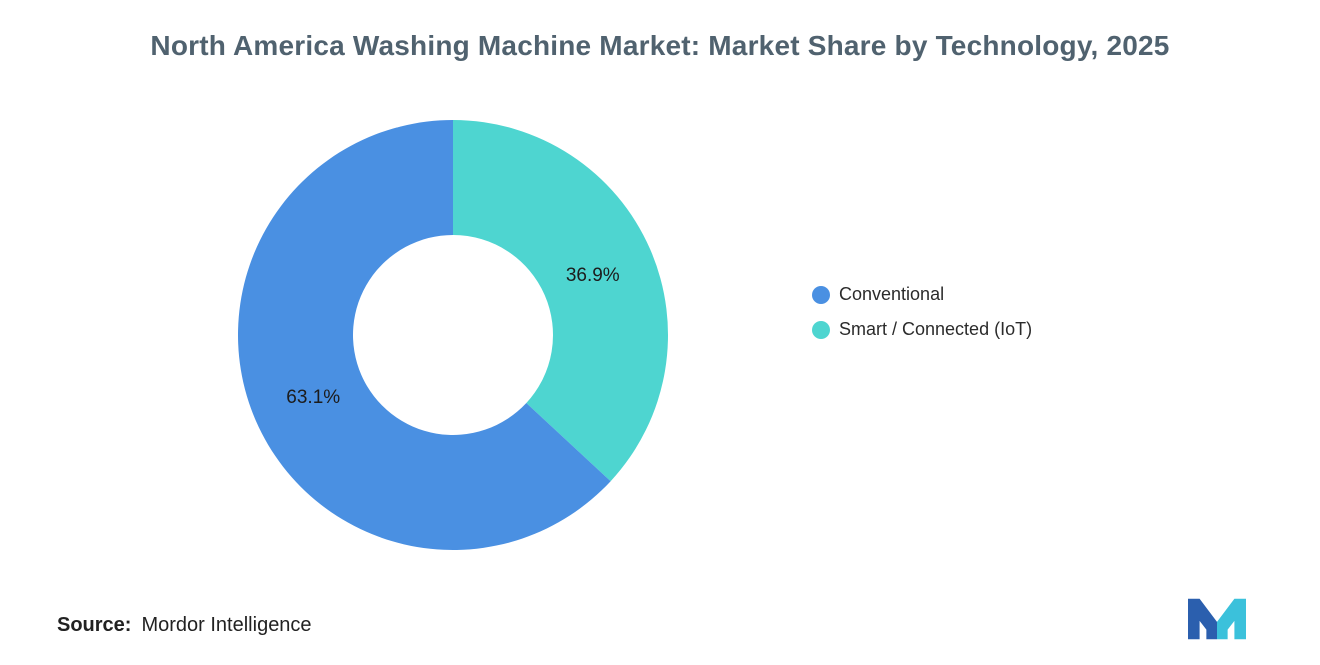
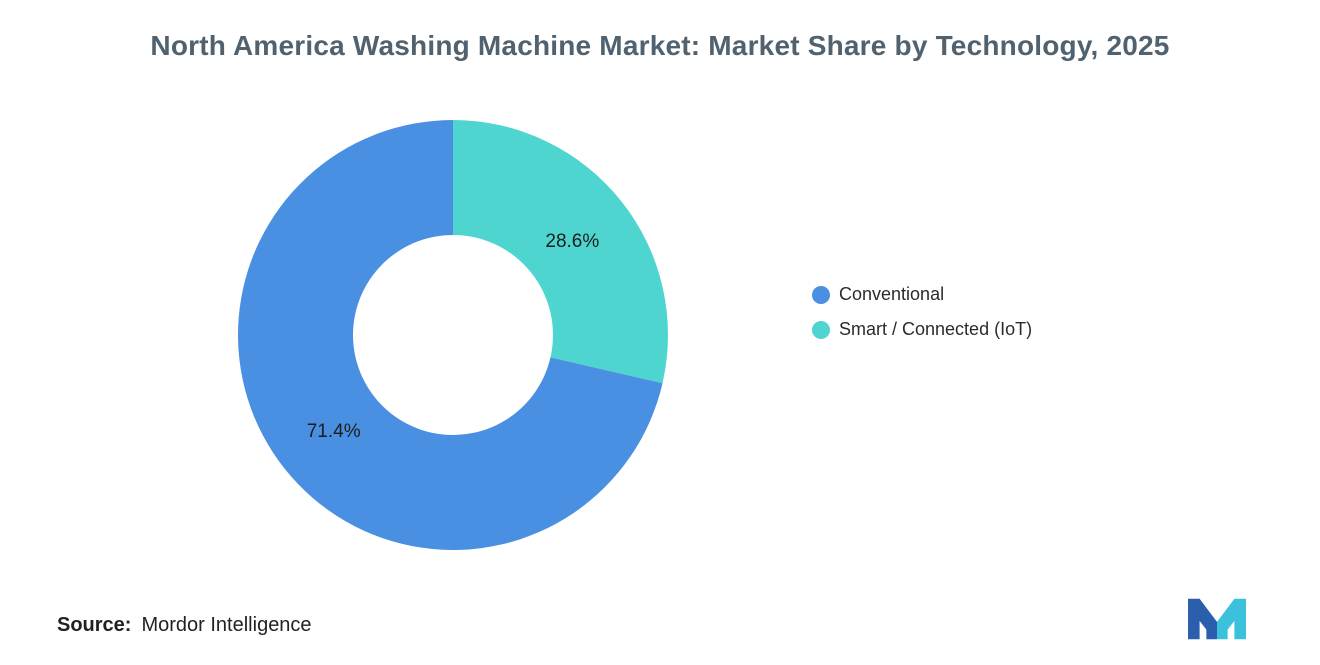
Smart / Connected (IoT): 36.9% -> 28.6%
Conventional: 63.1% -> 71.4%
